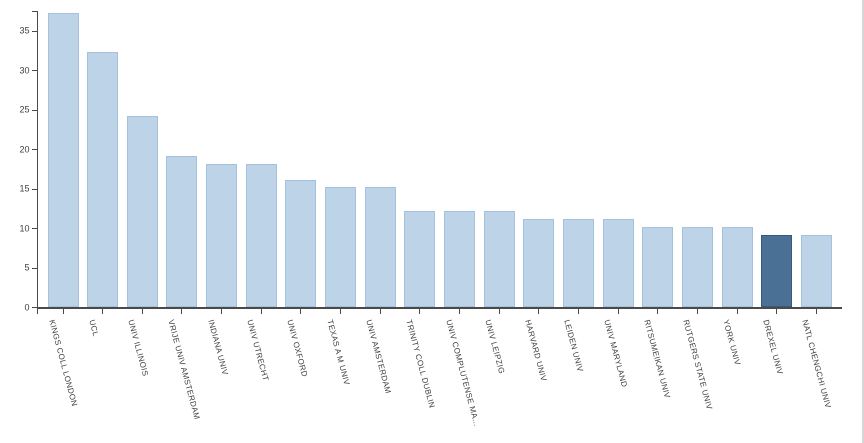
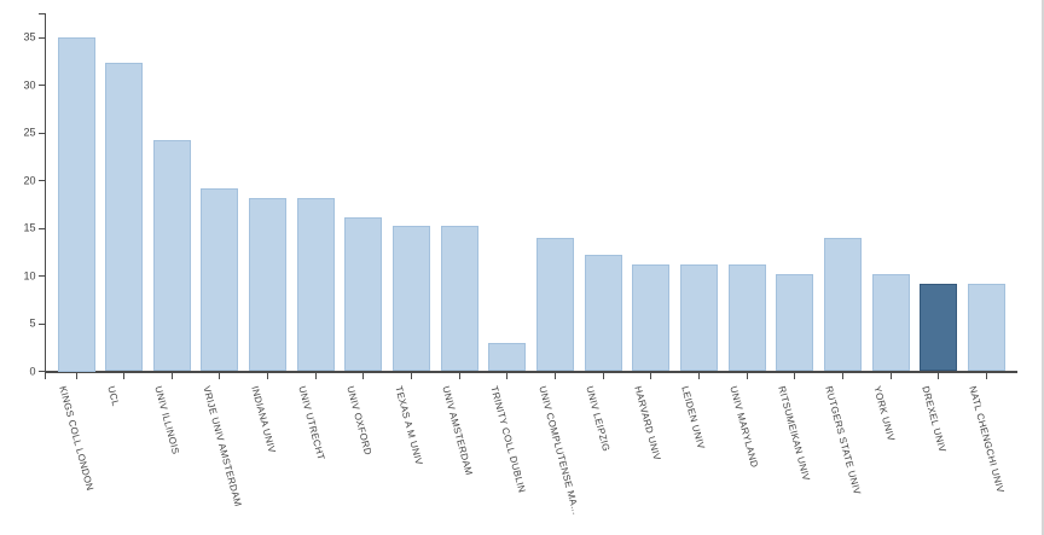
KINGS COLL LONDON: 37 -> 35
TRINITY COLL DUBLIN: 12 -> 3
UNIV COMPLUTENSE MA...: 12 -> 14
RUTGERS STATE UNIV: 10 -> 14
